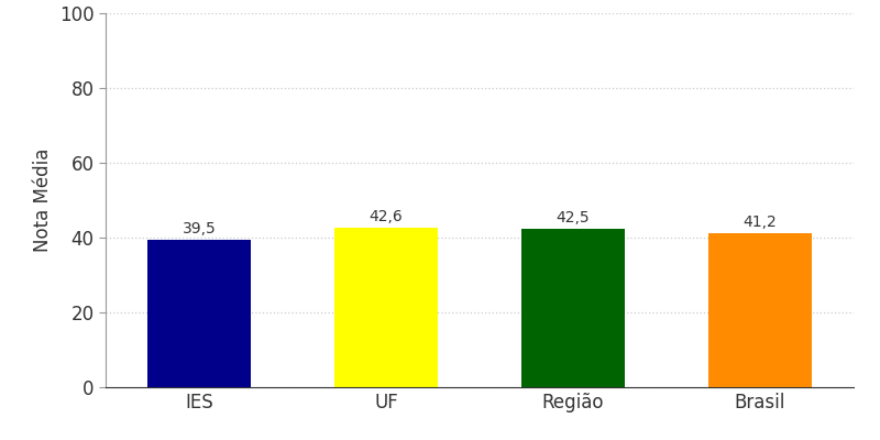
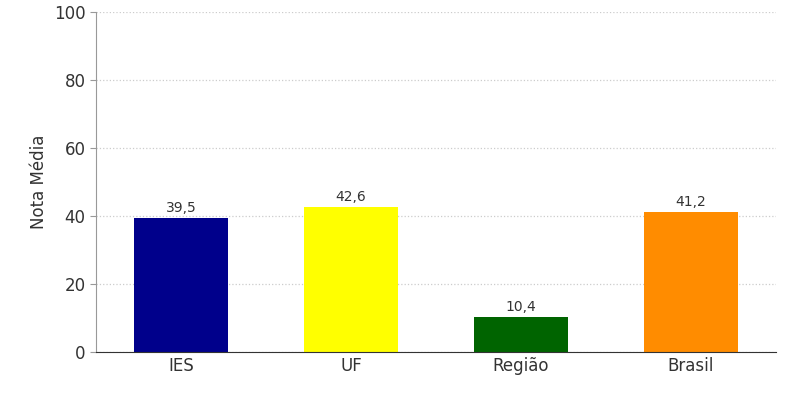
Região: 42,5 -> 10,4
